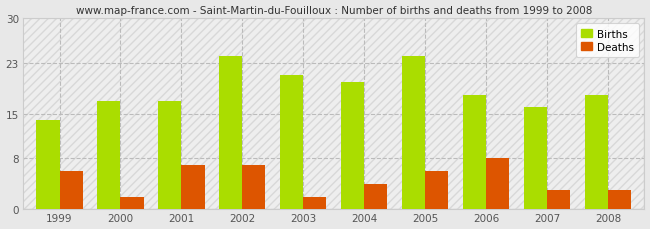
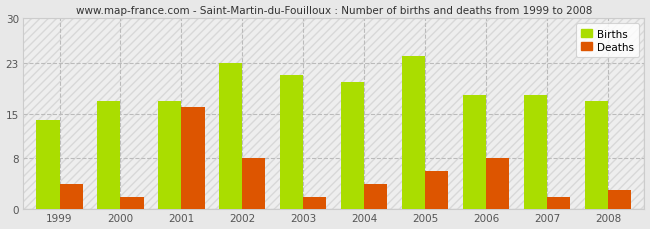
Deaths/1999: 6 -> 4
Deaths/2001: 7 -> 16
Births/2002: 24 -> 23
Deaths/2002: 7 -> 8
Births/2007: 16 -> 18
Deaths/2007: 3 -> 2
Births/2008: 18 -> 17
